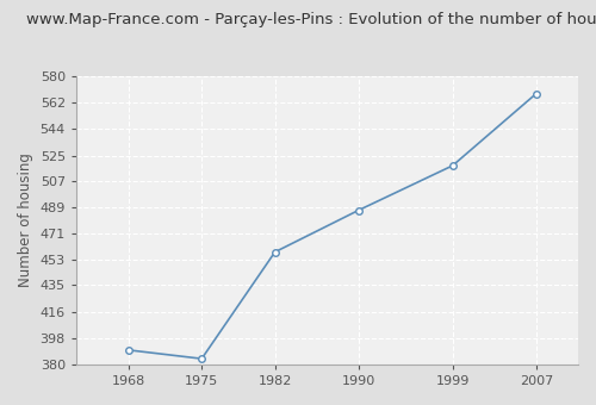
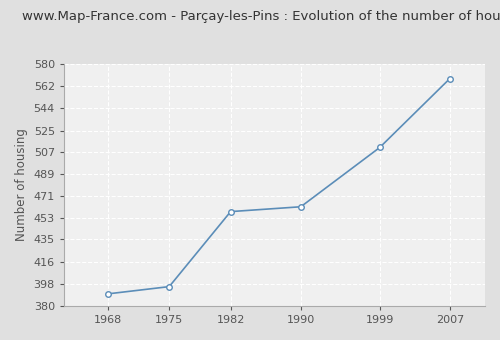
1975: 384 -> 396
1990: 487 -> 462
1999: 518 -> 511
